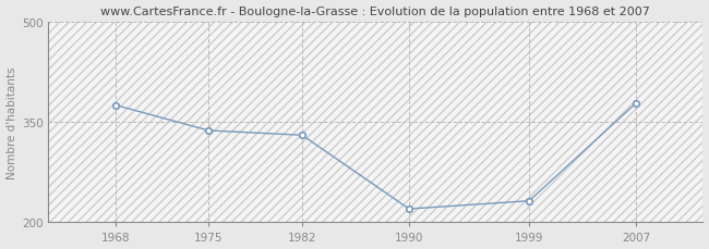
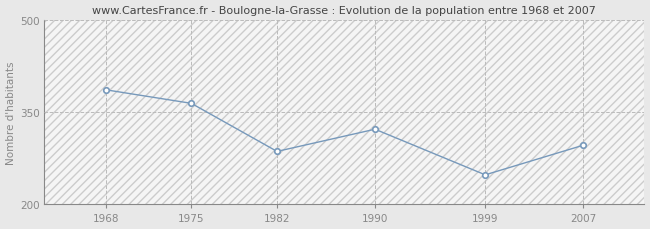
1968: 375 -> 386
1975: 337 -> 364
1982: 330 -> 286
1990: 220 -> 322
1999: 232 -> 248
2007: 378 -> 296
